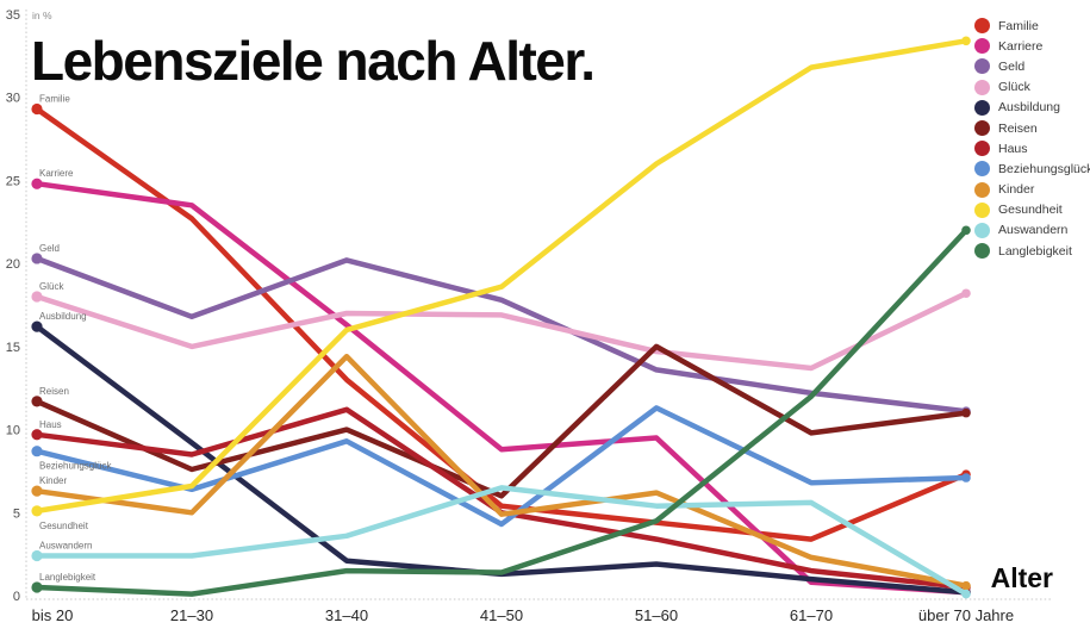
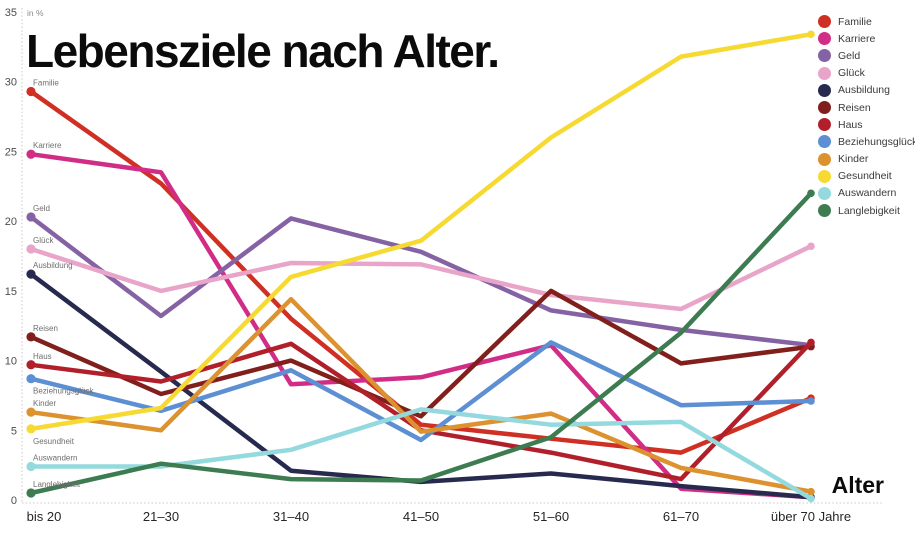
Geld/21–30: 16.8 -> 13.2
Langlebigkeit/21–30: 0.1 -> 2.6
Karriere/31–40: 16.3 -> 8.3
Karriere/51–60: 9.5 -> 11.1
Haus/über 70 Jahre: 0.5 -> 11.3
